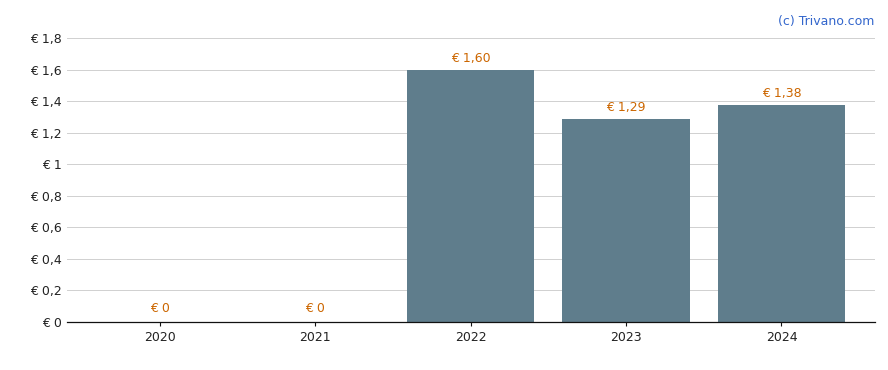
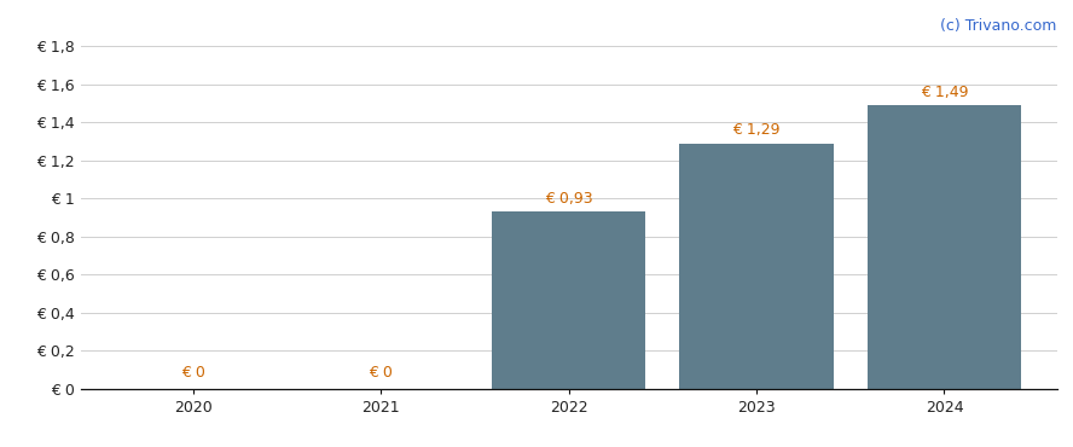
2022: 1,60 -> 0,93
2024: 1,38 -> 1,49
